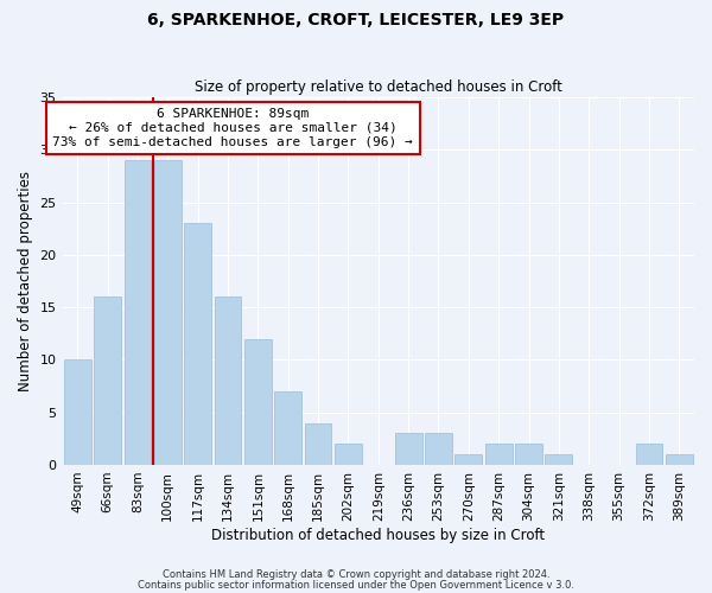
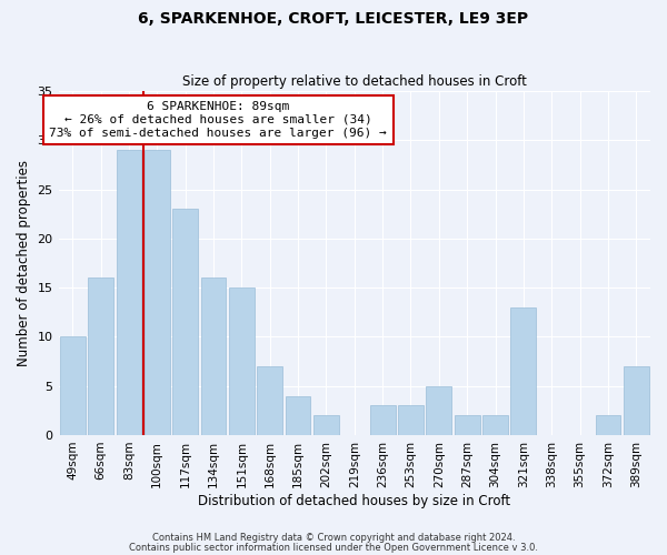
151sqm: 12 -> 15
270sqm: 1 -> 5
321sqm: 1 -> 13
389sqm: 1 -> 7
